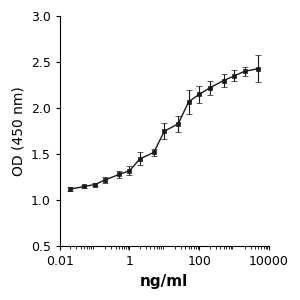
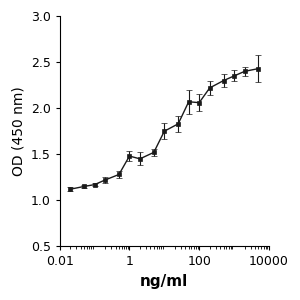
1: 1.32 -> 1.48
100: 2.15 -> 2.06
